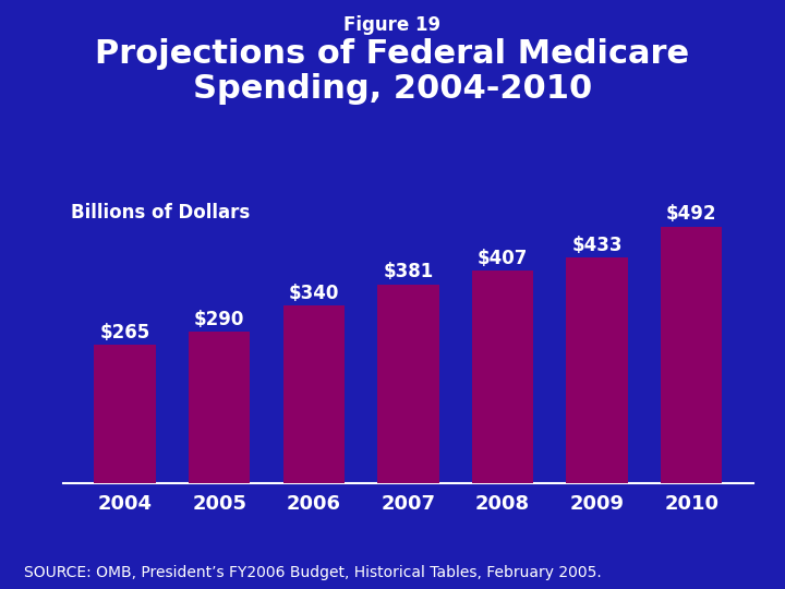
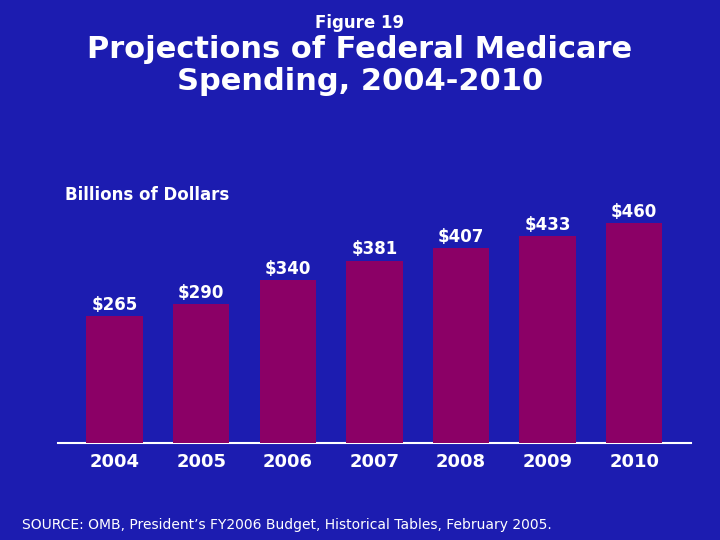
2010: $492 -> $460
